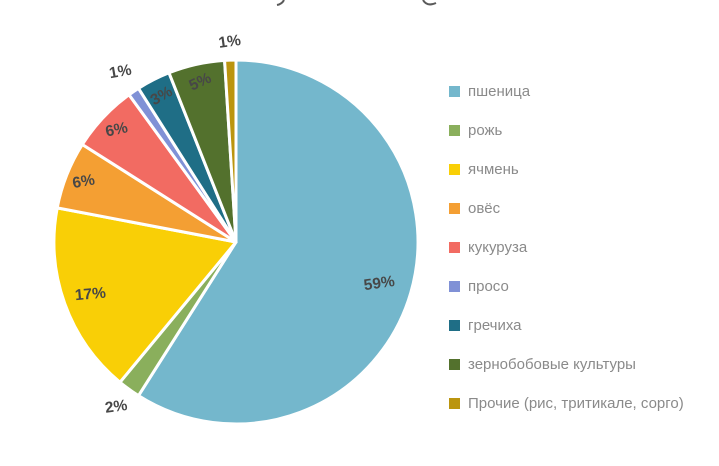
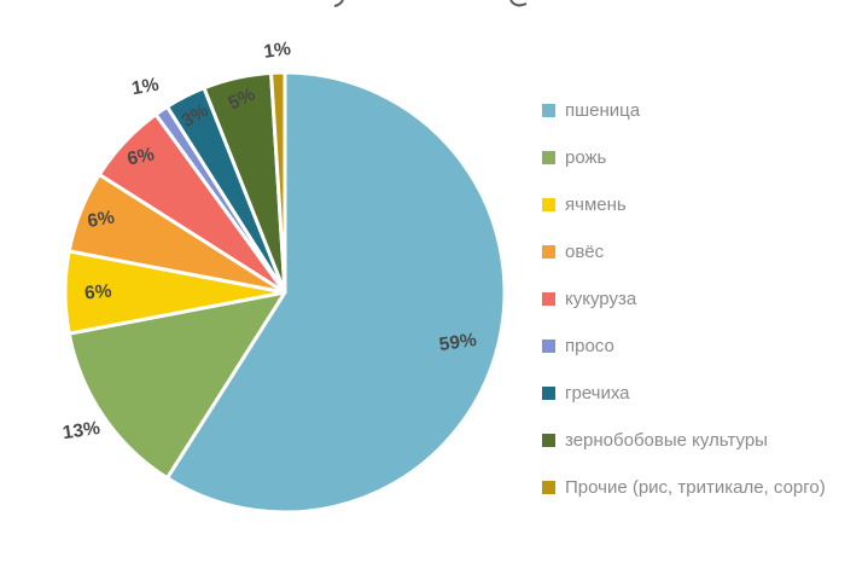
рожь: 2% -> 13%
ячмень: 17% -> 6%
